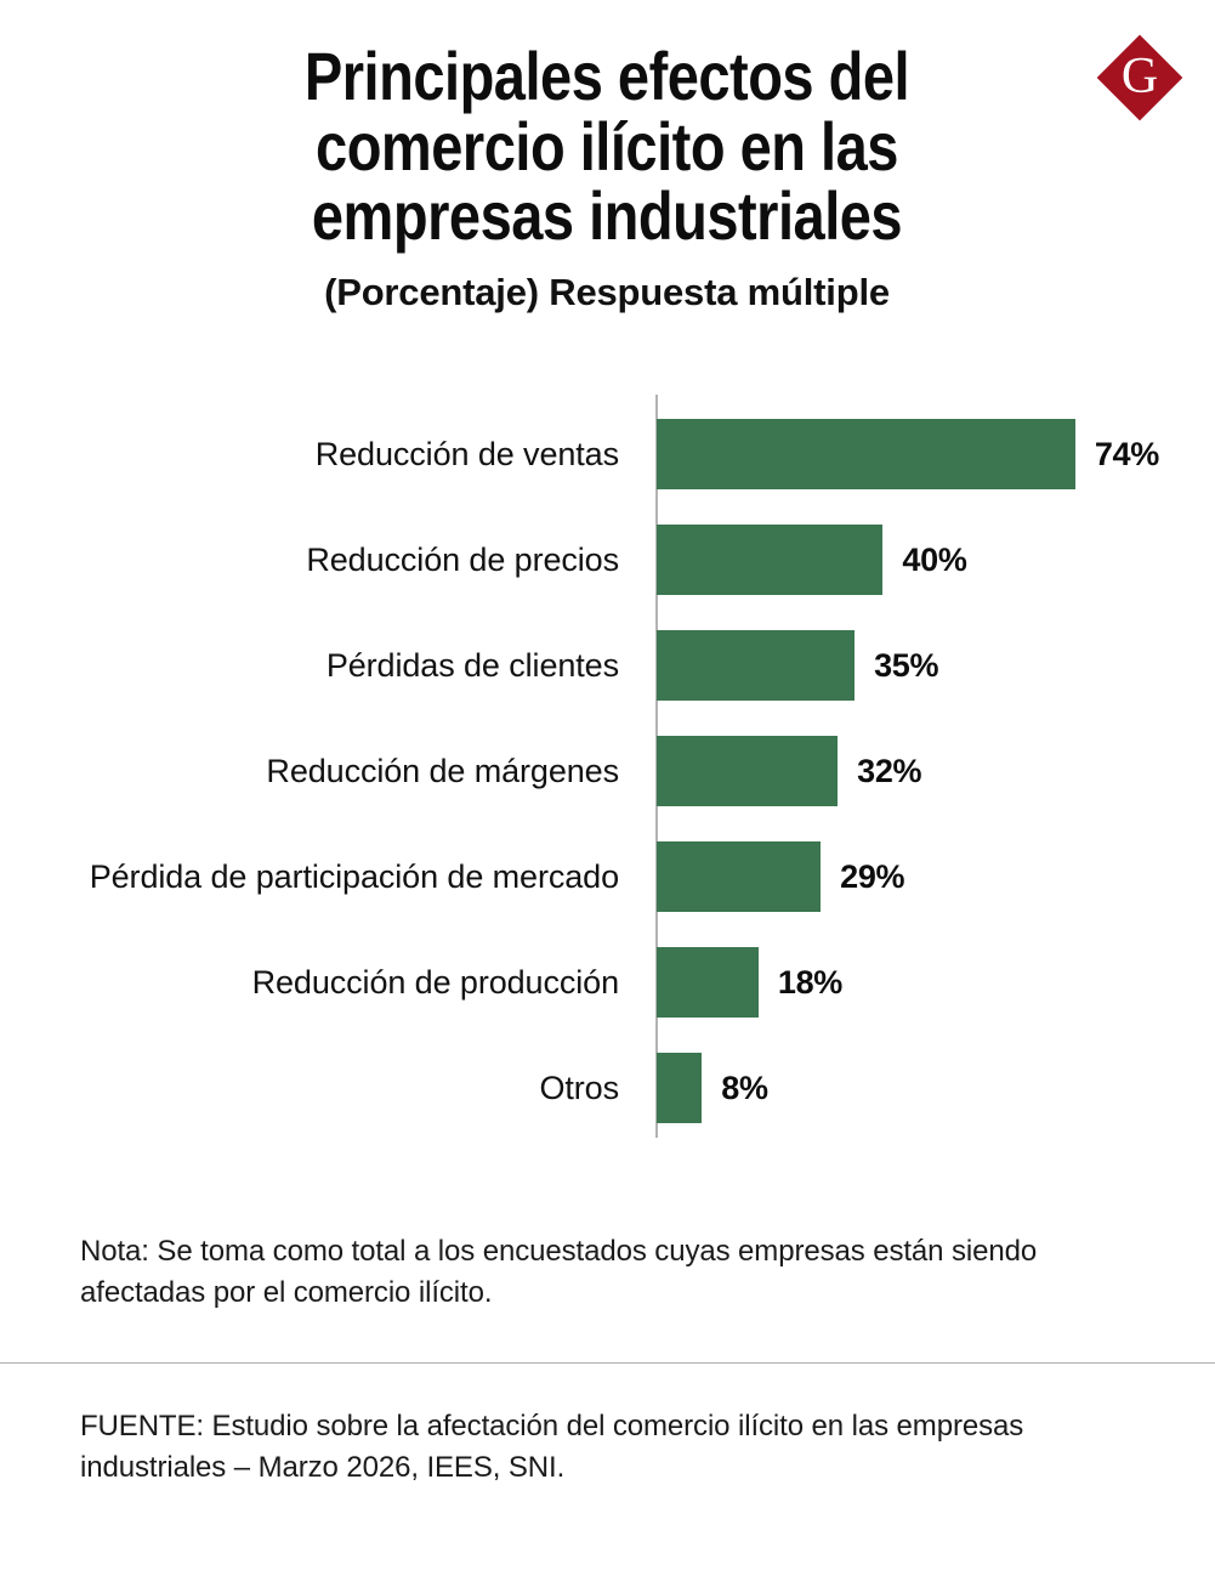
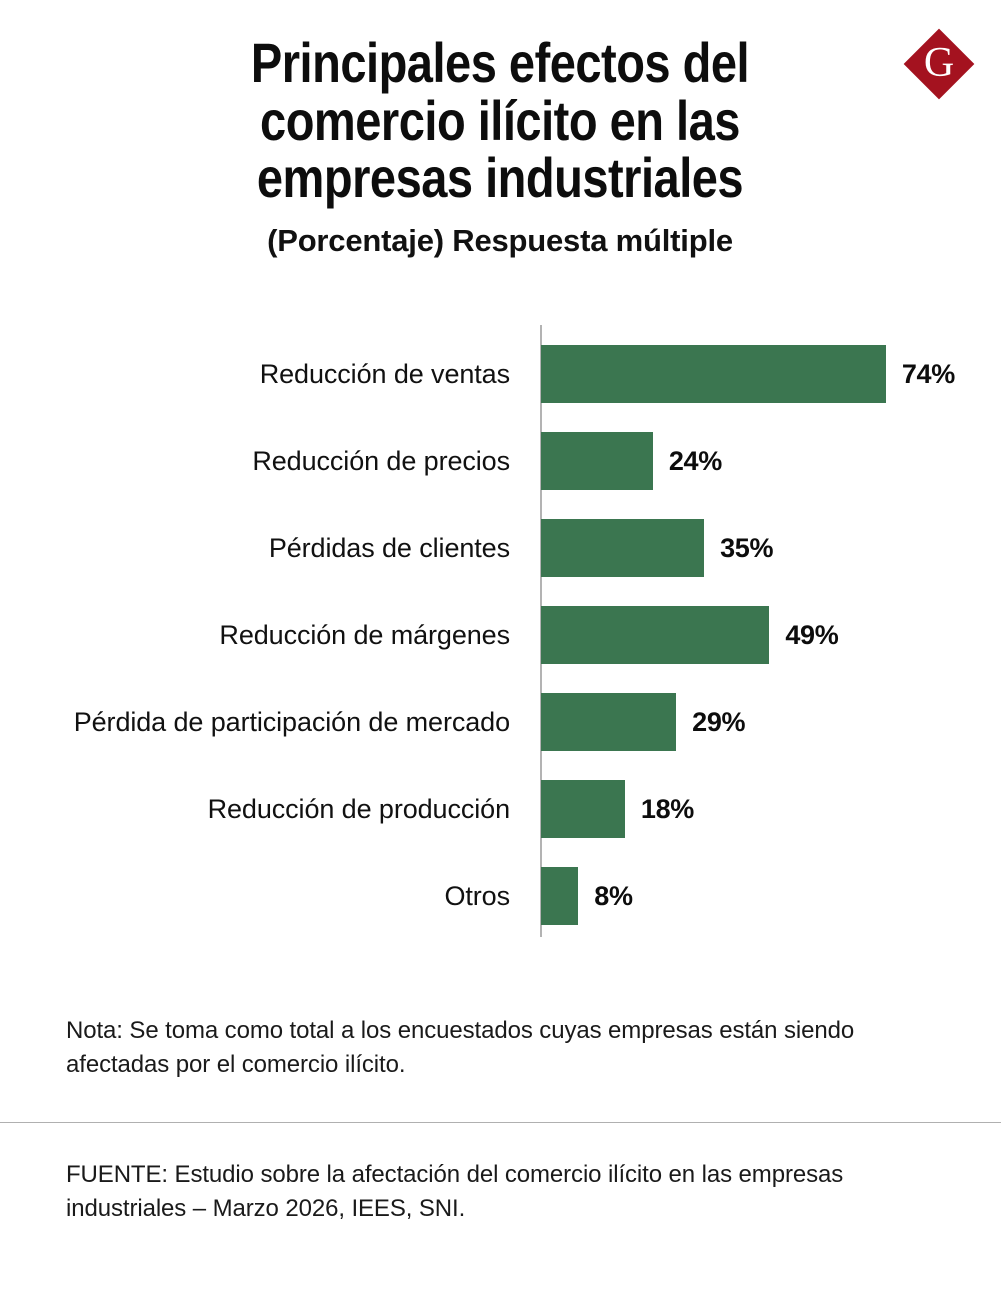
Reducción de precios: 40% -> 24%
Reducción de márgenes: 32% -> 49%
